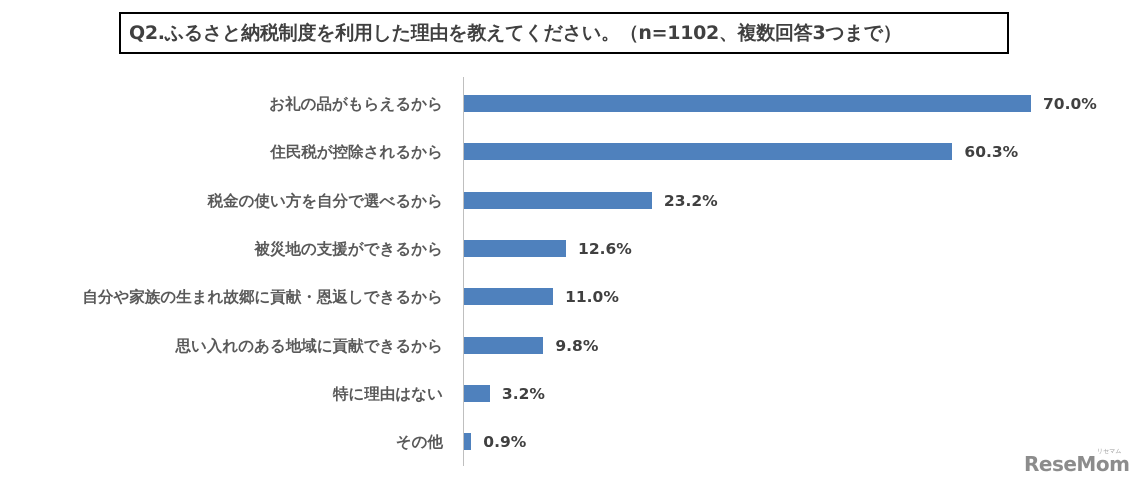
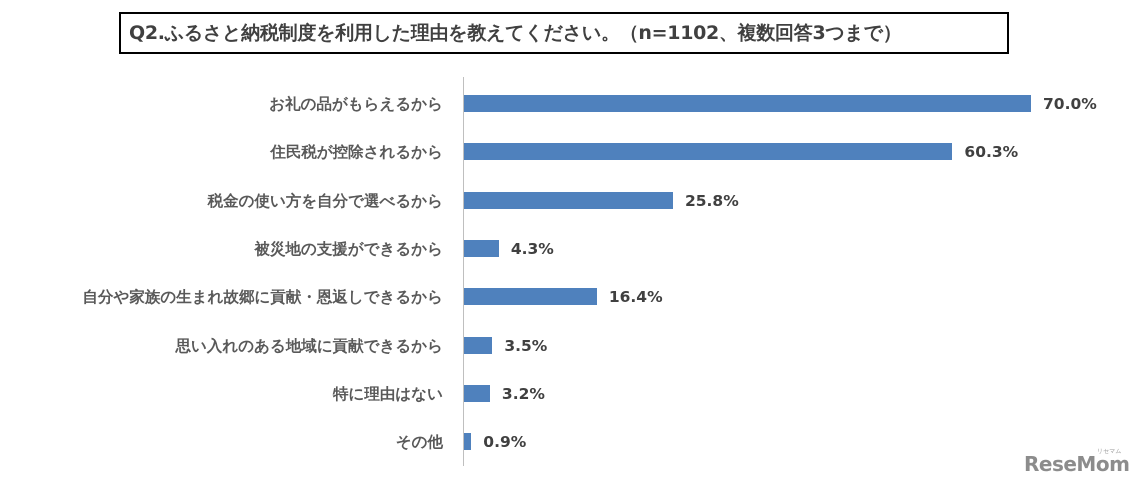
税金の使い方を自分で選べるから: 23.2% -> 25.8%
被災地の支援ができるから: 12.6% -> 4.3%
自分や家族の生まれ故郷に貢献・恩返しできるから: 11.0% -> 16.4%
思い入れのある地域に貢献できるから: 9.8% -> 3.5%
